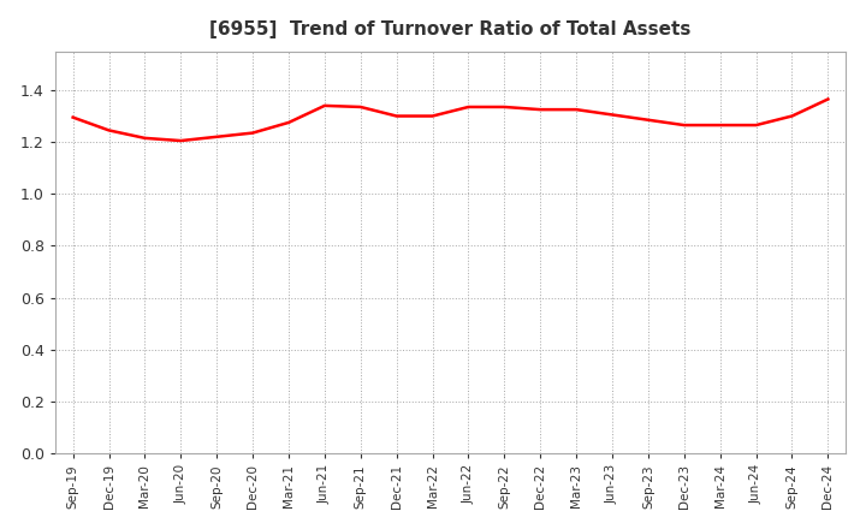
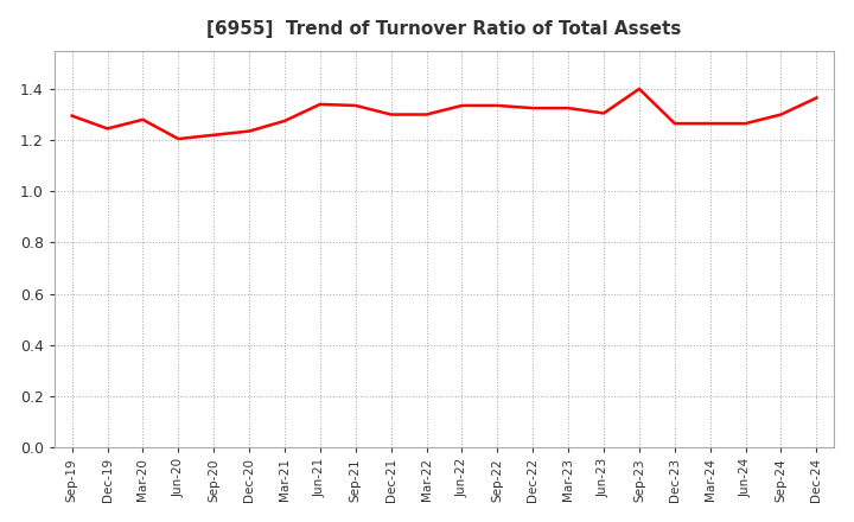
Mar-20: 1.215 -> 1.280
Sep-23: 1.285 -> 1.400
